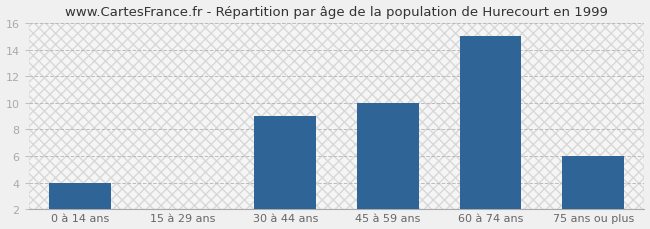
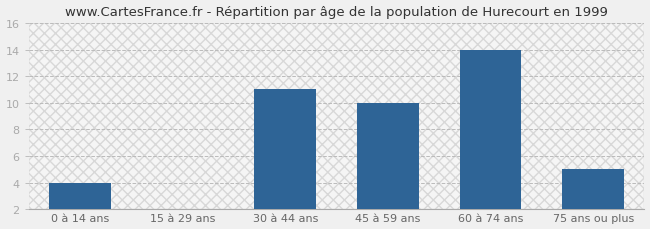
30 à 44 ans: 9 -> 11
60 à 74 ans: 15 -> 14
75 ans ou plus: 6 -> 5
